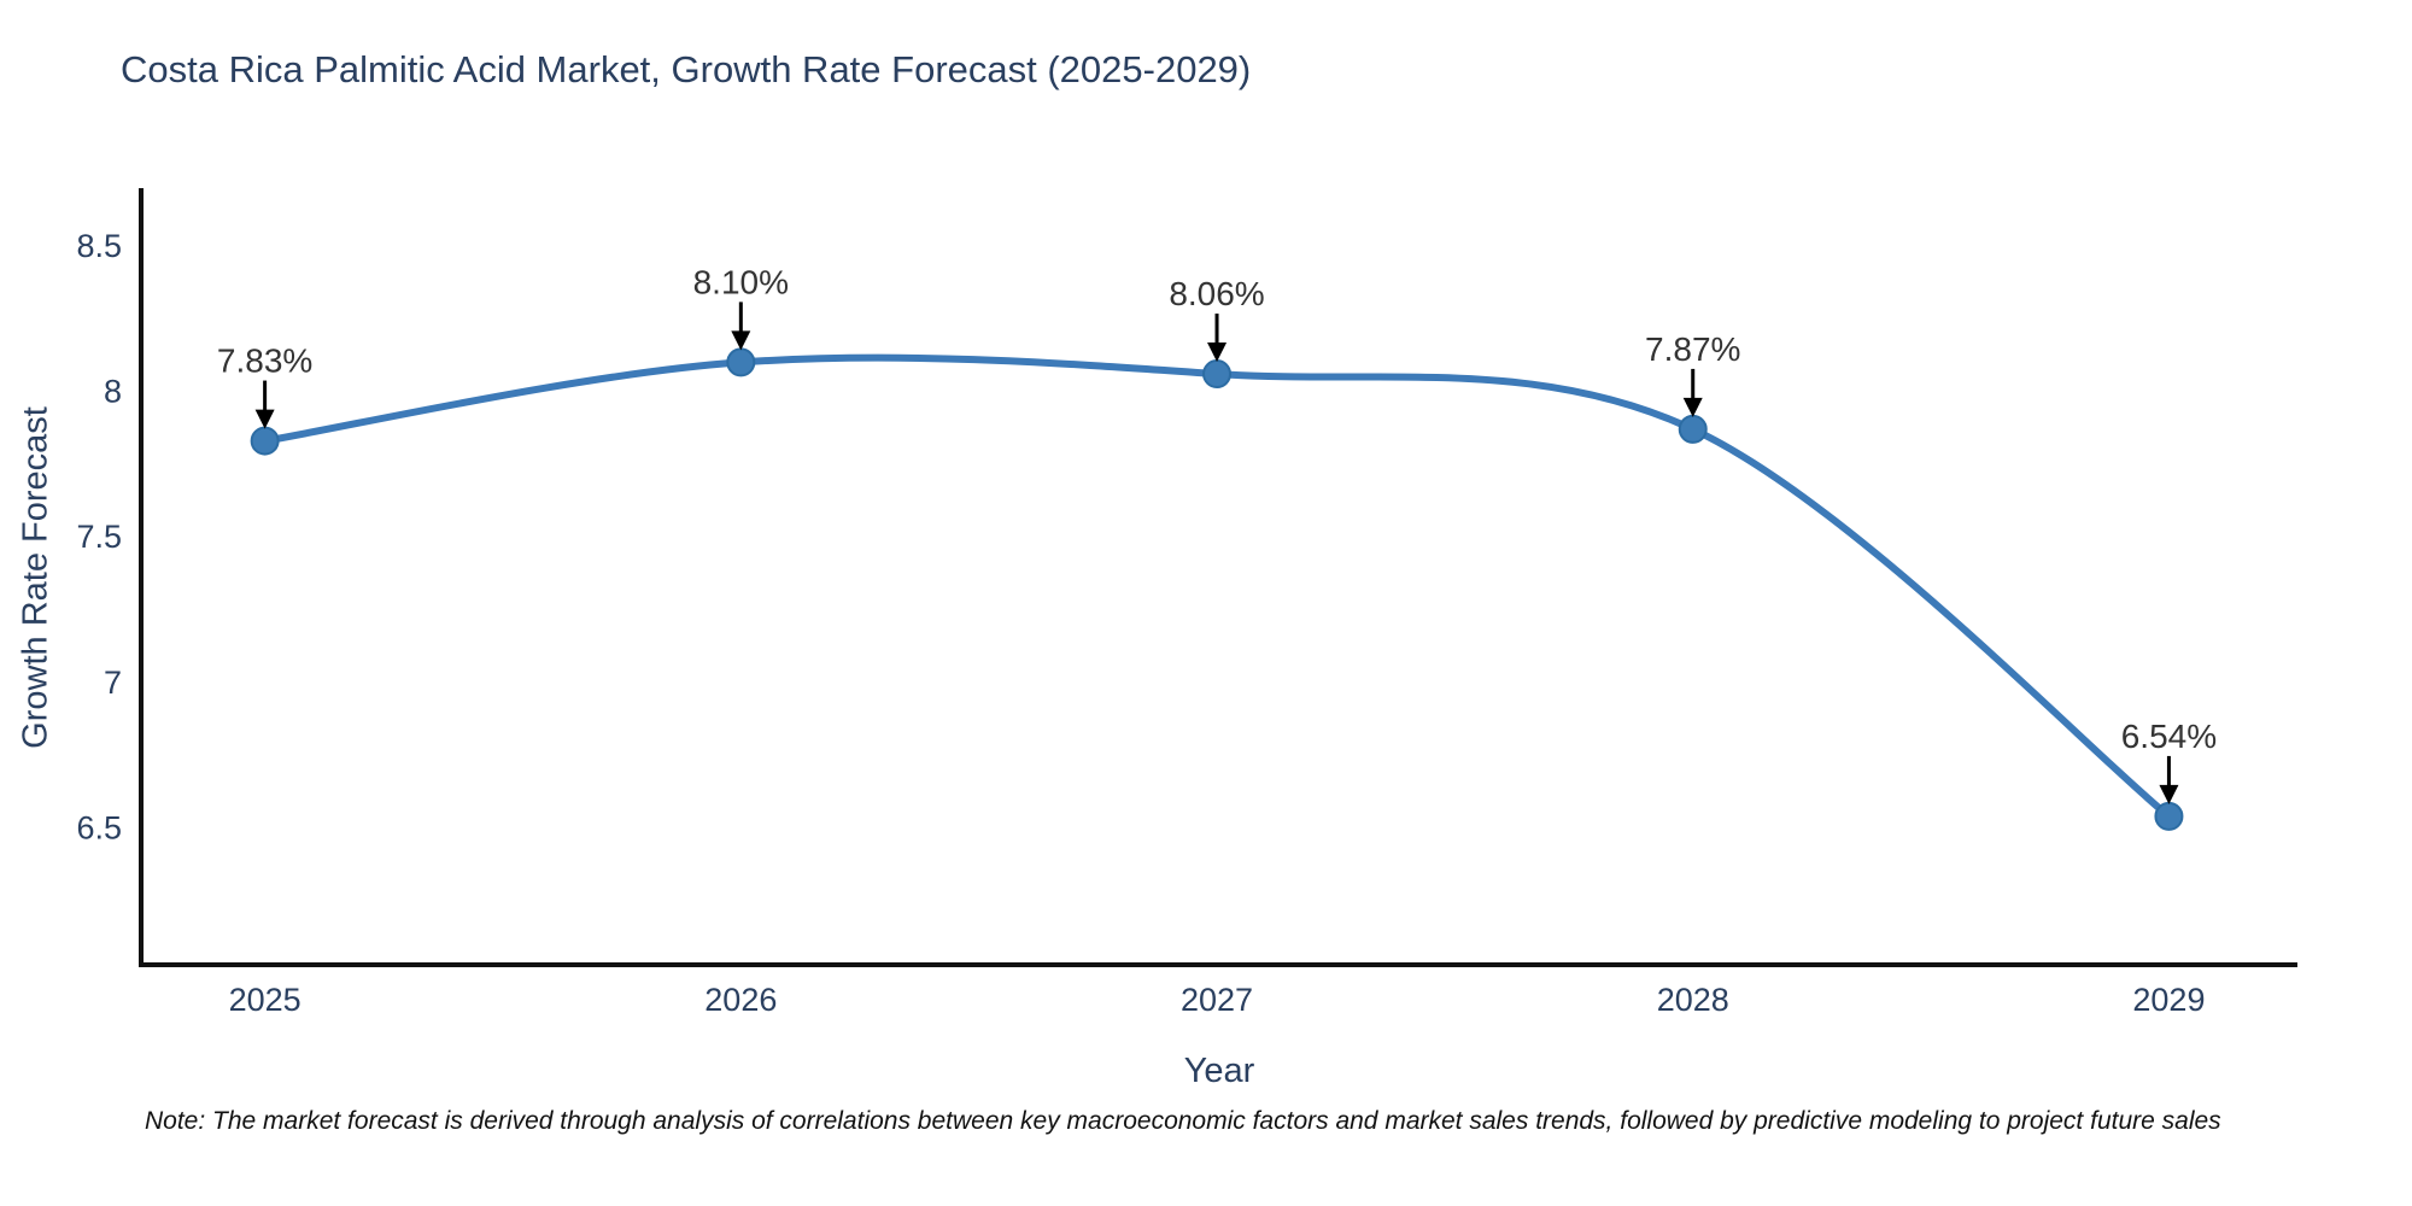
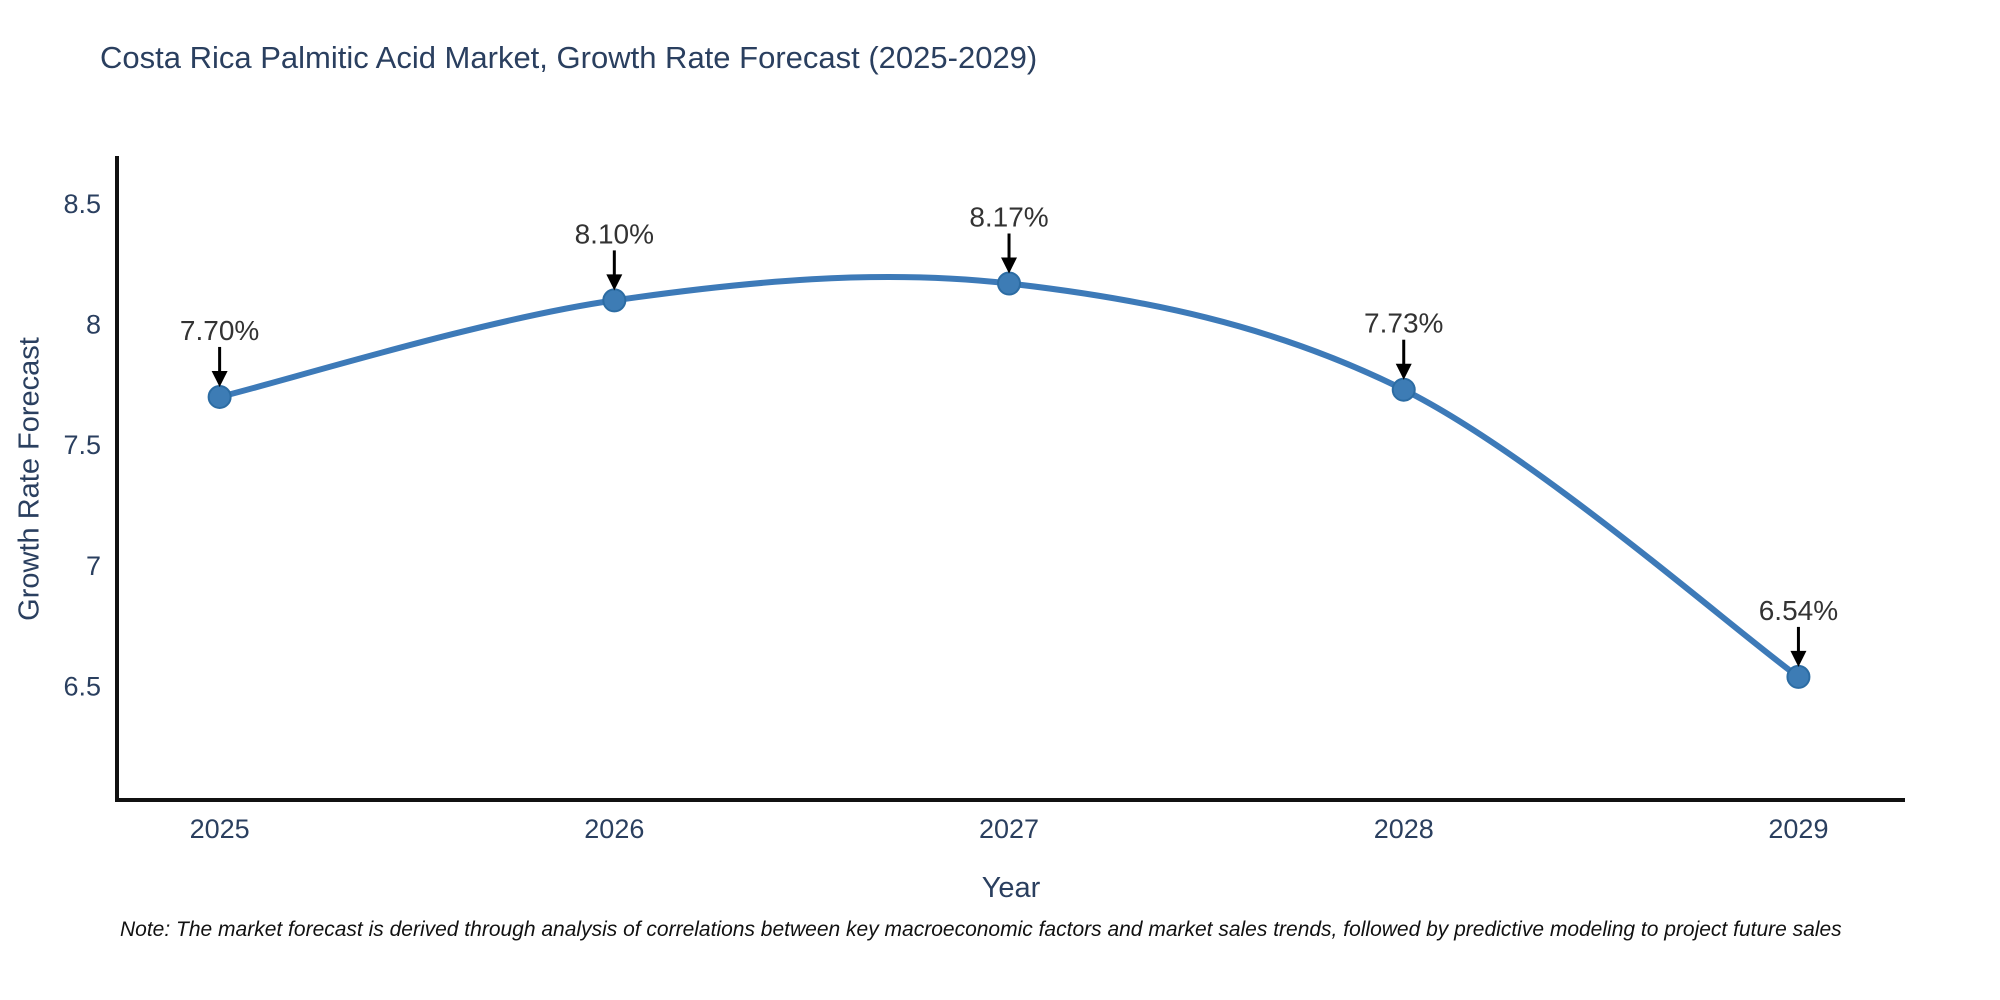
2025: 7.83% -> 7.70%
2027: 8.06% -> 8.17%
2028: 7.87% -> 7.73%
